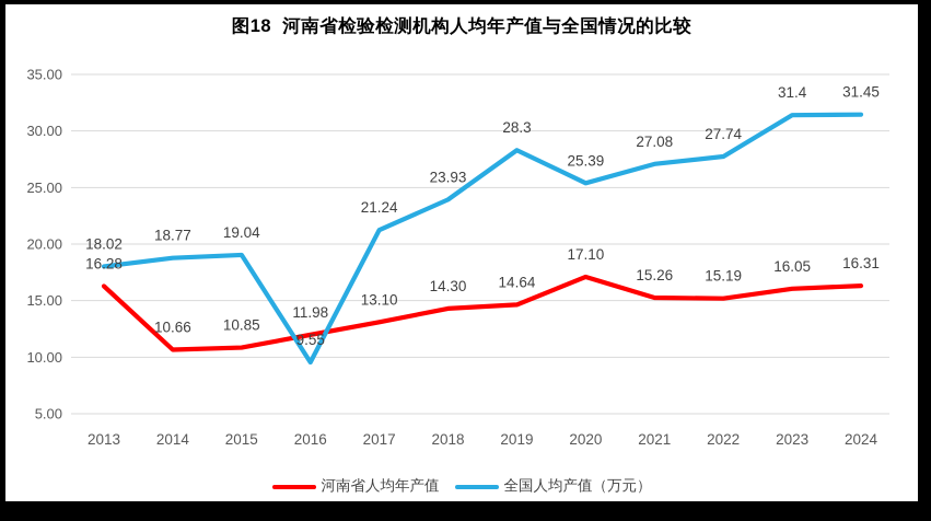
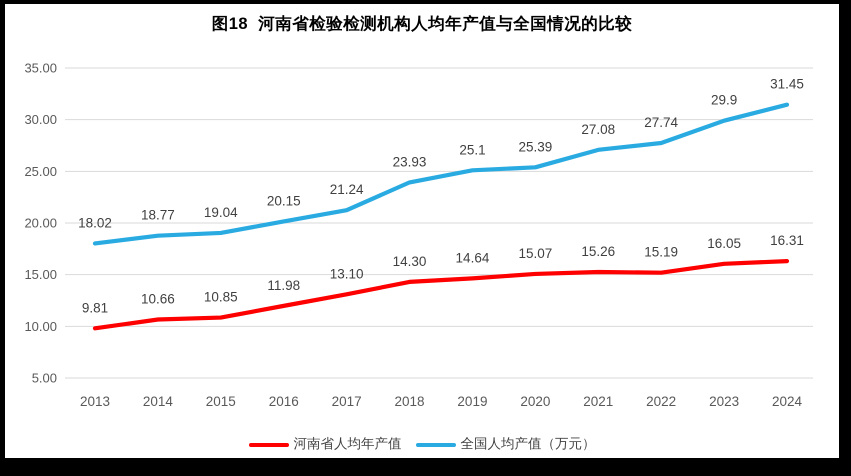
河南省人均年产值/2013: 16.28 -> 9.81
全国人均产值（万元）/2016: 9.55 -> 20.15
全国人均产值（万元）/2019: 28.3 -> 25.1
河南省人均年产值/2020: 17.10 -> 15.07
全国人均产值（万元）/2023: 31.4 -> 29.9
